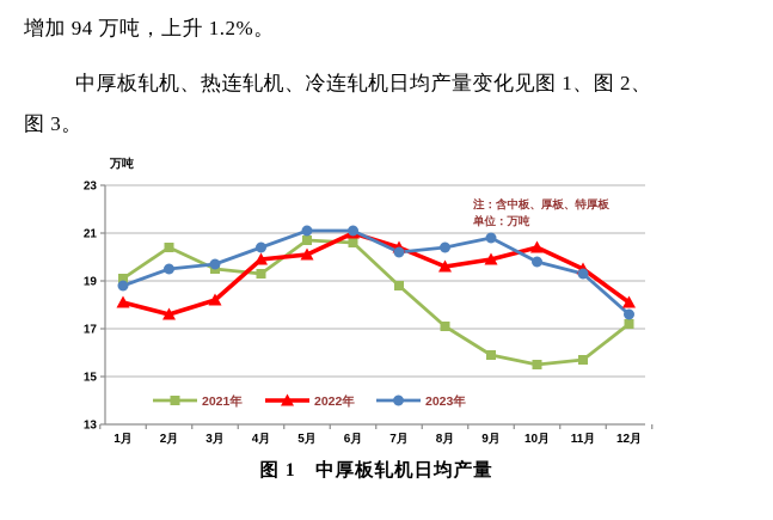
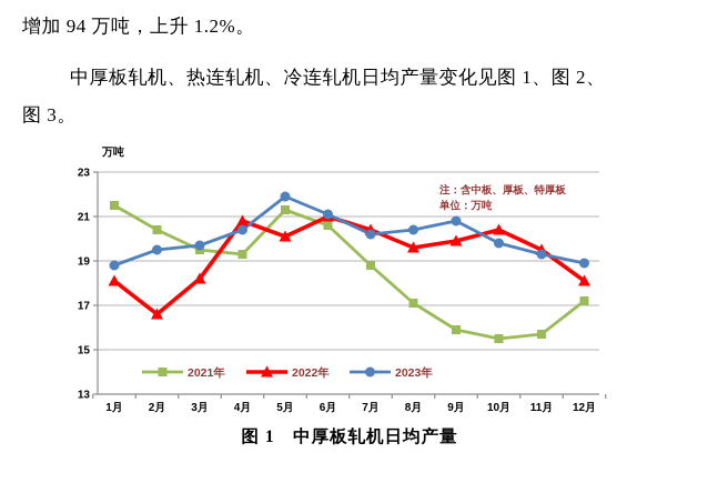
2021年/1月: 19.1 -> 21.5
2022年/2月: 17.6 -> 16.6
2022年/4月: 19.9 -> 20.8
2021年/5月: 20.7 -> 21.3
2023年/5月: 21.1 -> 21.9
2023年/12月: 17.6 -> 18.9
